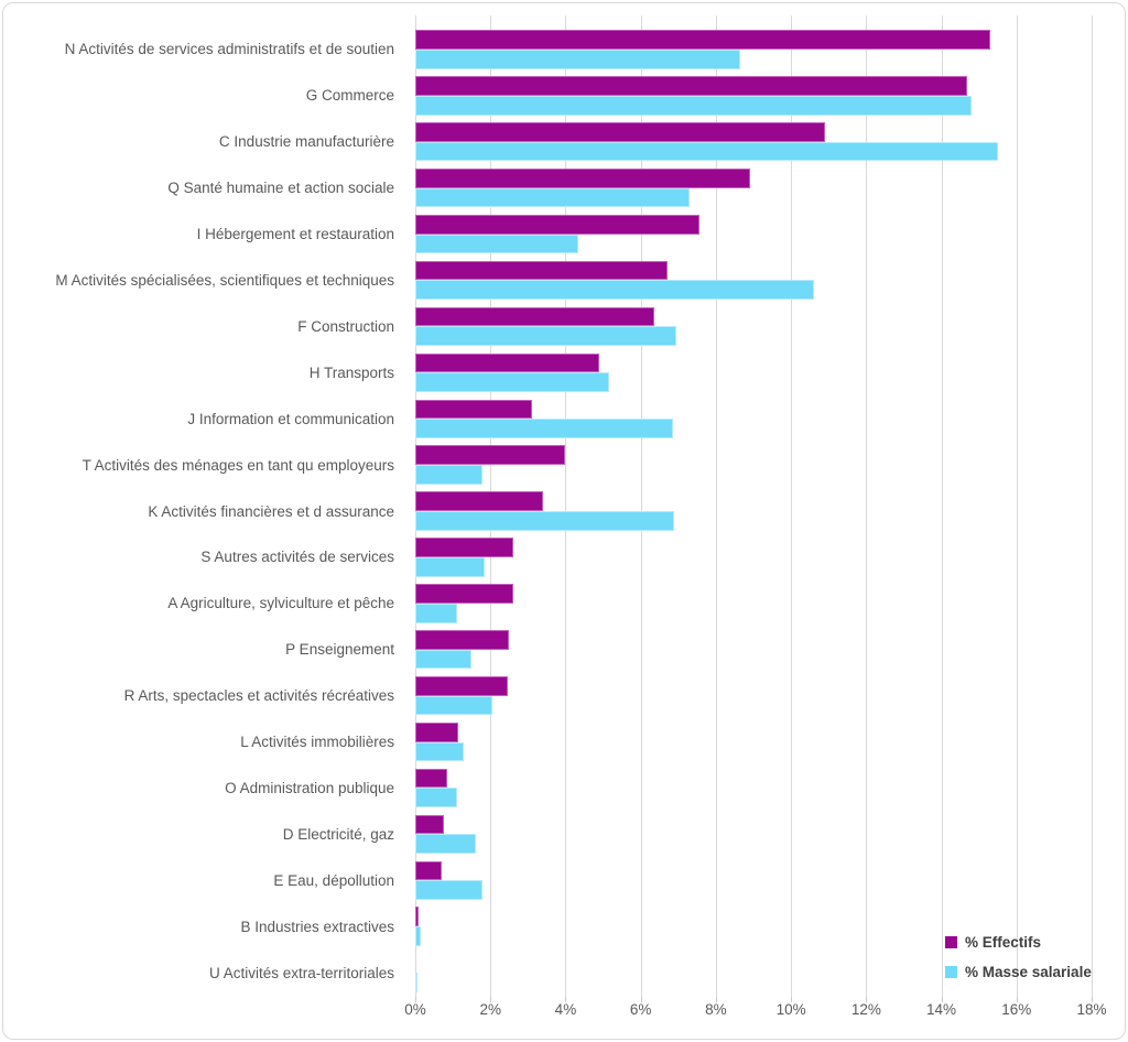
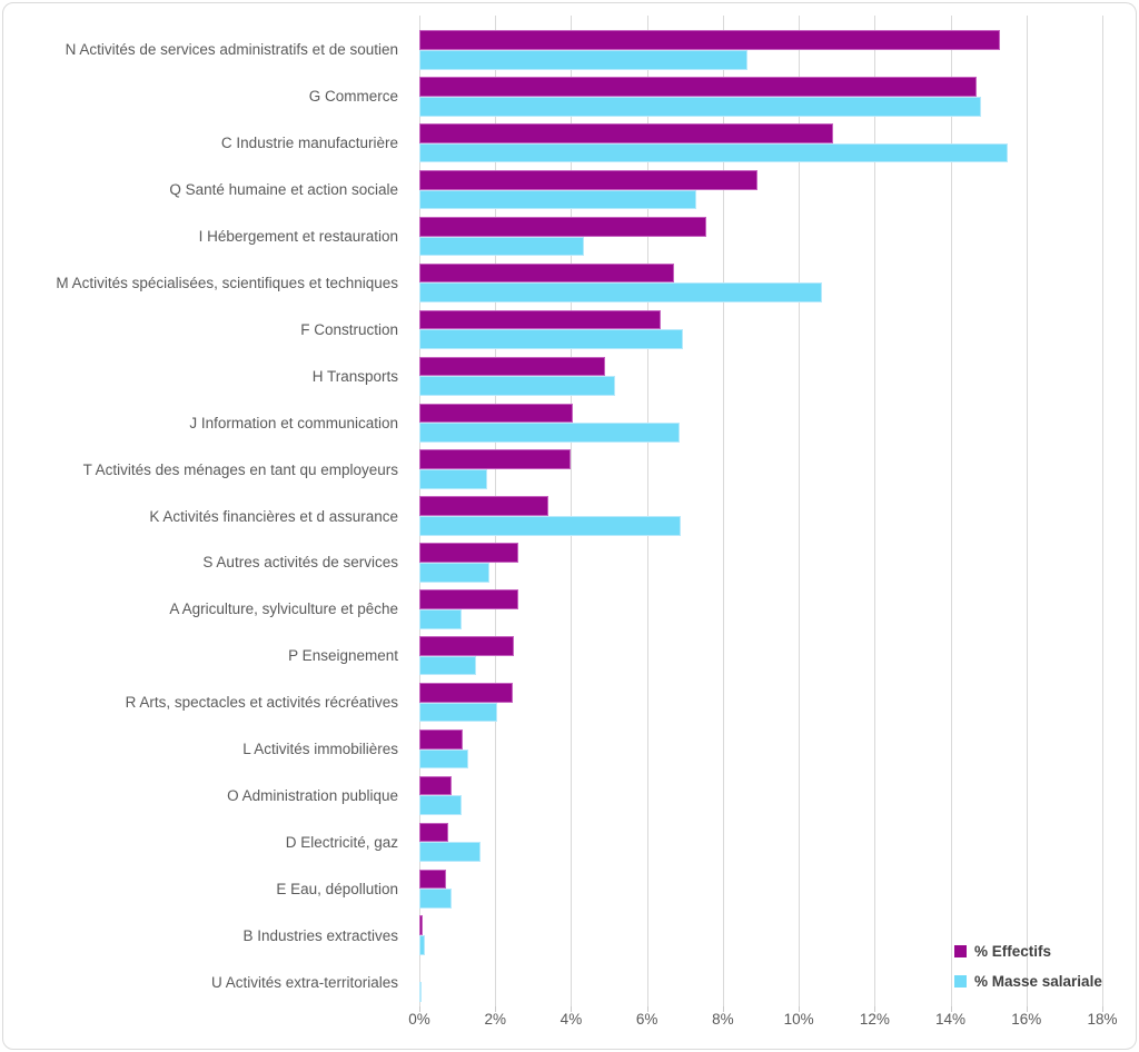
% Effectifs/J Information et communication: 3.1% -> 4.0%
% Masse salariale/E Eau, dépollution: 1.8% -> 0.8%
